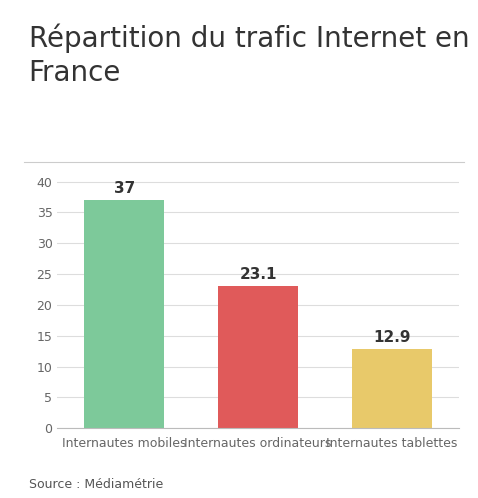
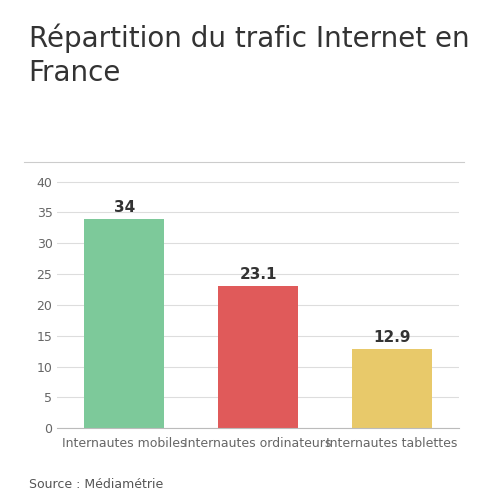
Internautes mobiles: 37 -> 34
